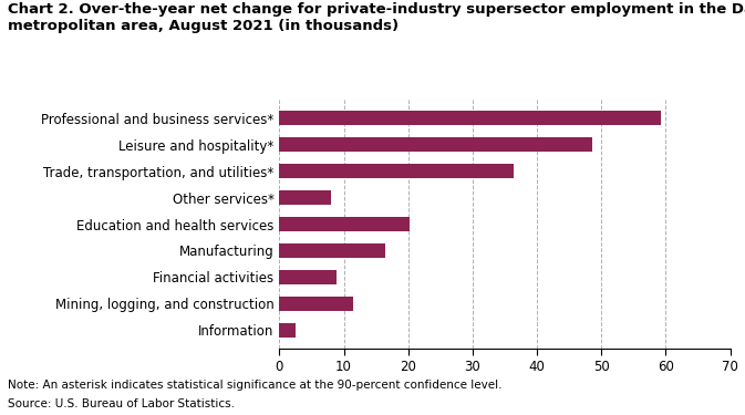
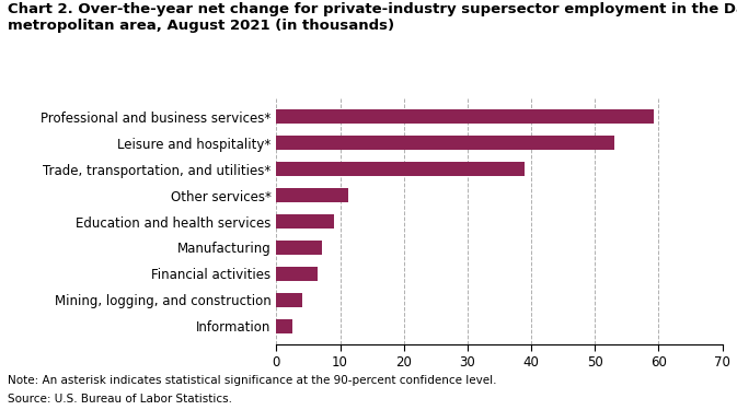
Leisure and hospitality*: 48.6 -> 53.0
Trade, transportation, and utilities*: 36.4 -> 39.0
Other services*: 8.0 -> 11.2
Education and health services: 20.2 -> 9.0
Manufacturing: 16.4 -> 7.2
Financial activities: 8.8 -> 6.5
Mining, logging, and construction: 11.4 -> 4.0
